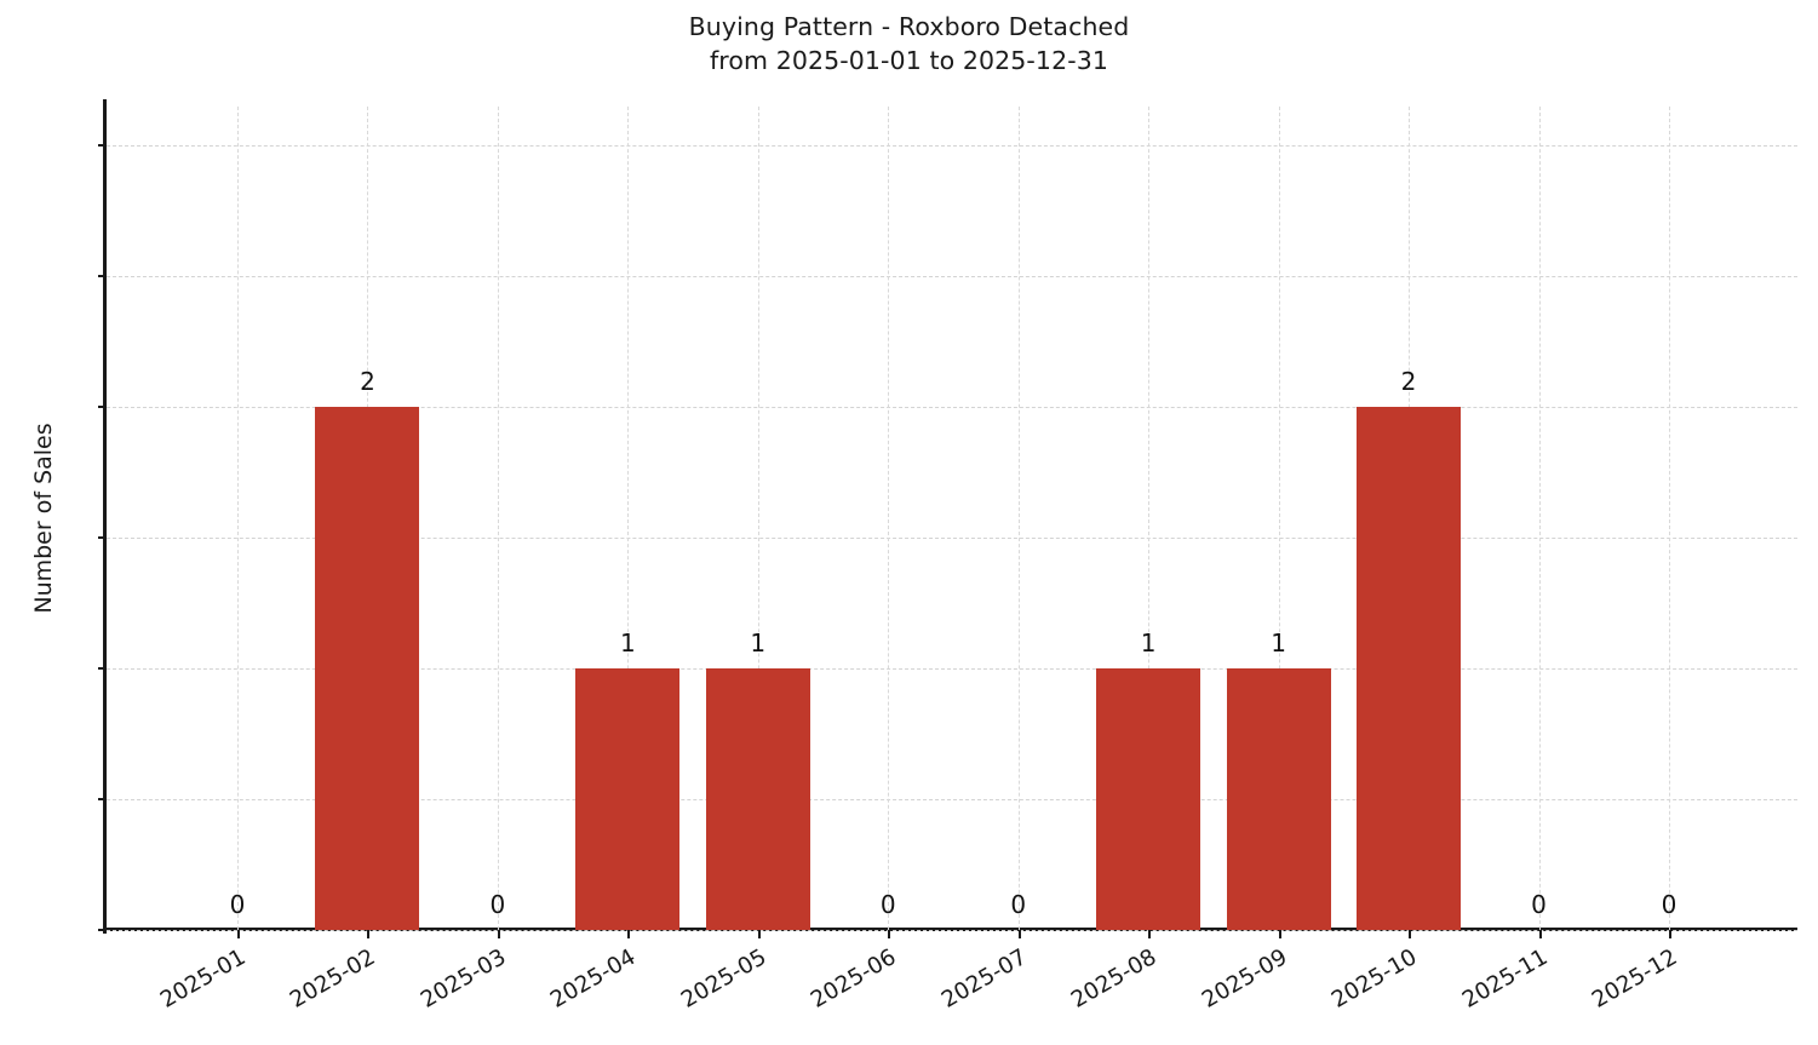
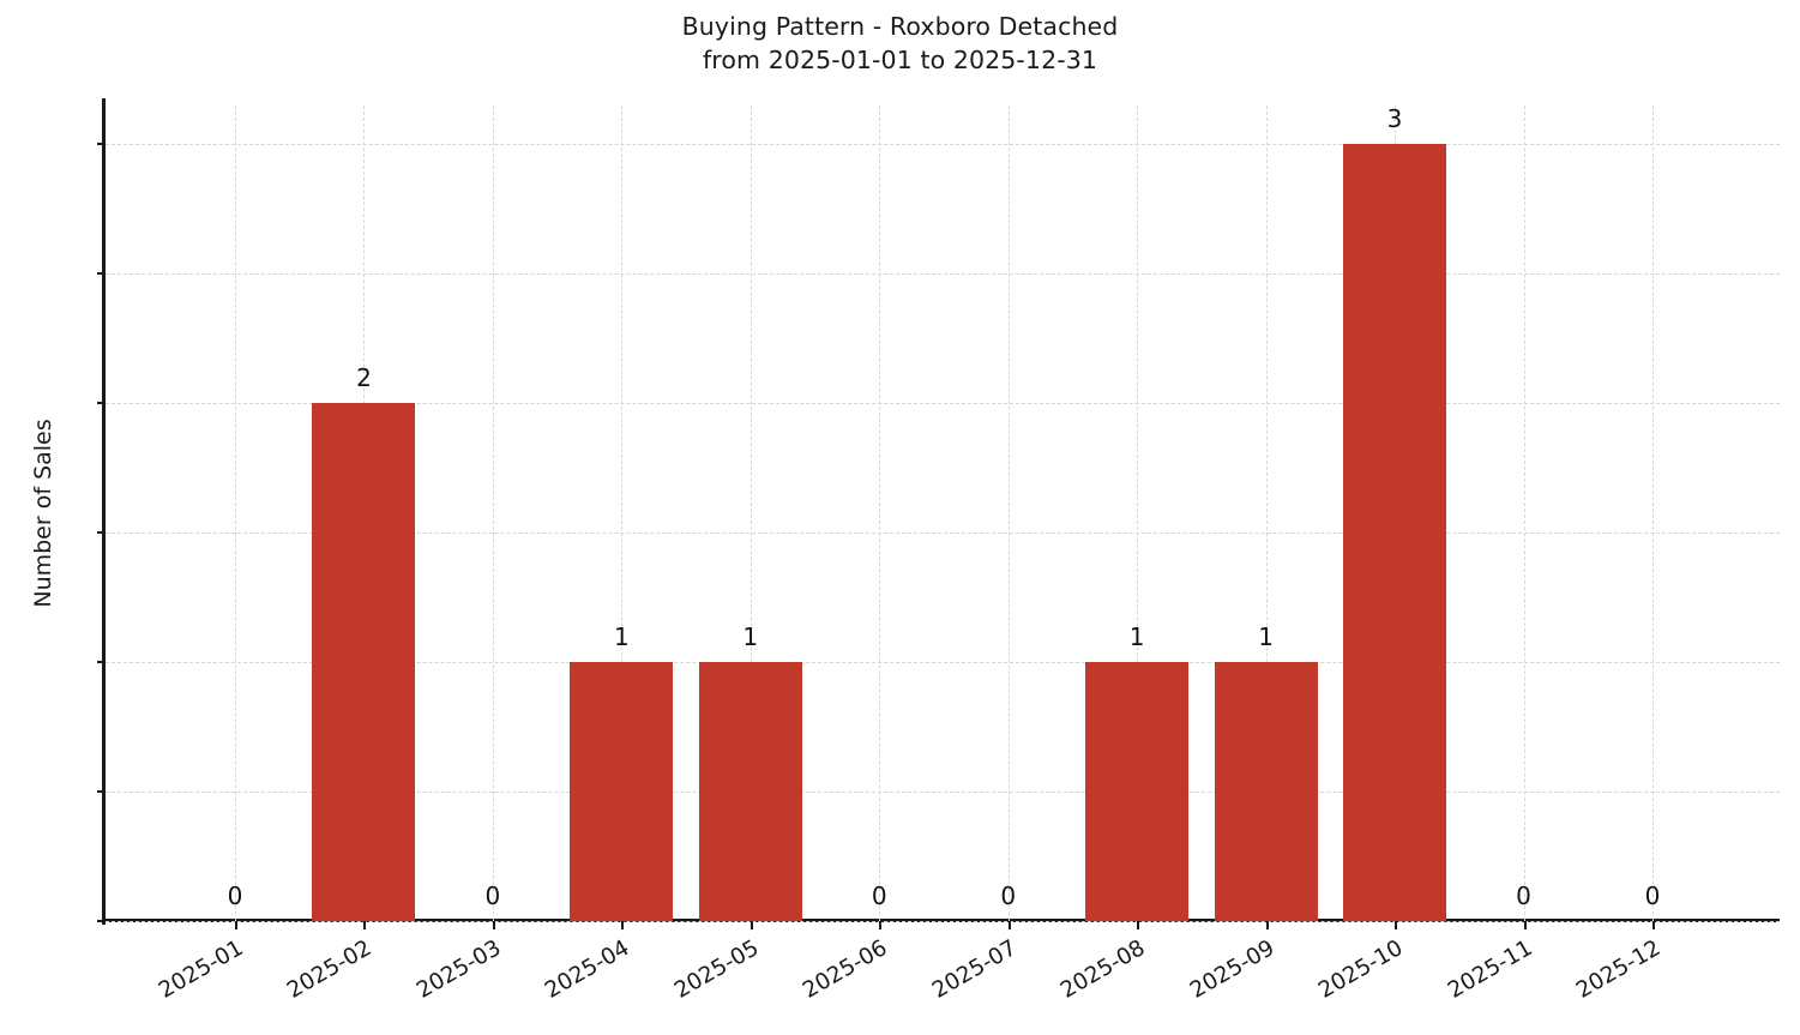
2025-10: 2 -> 3
